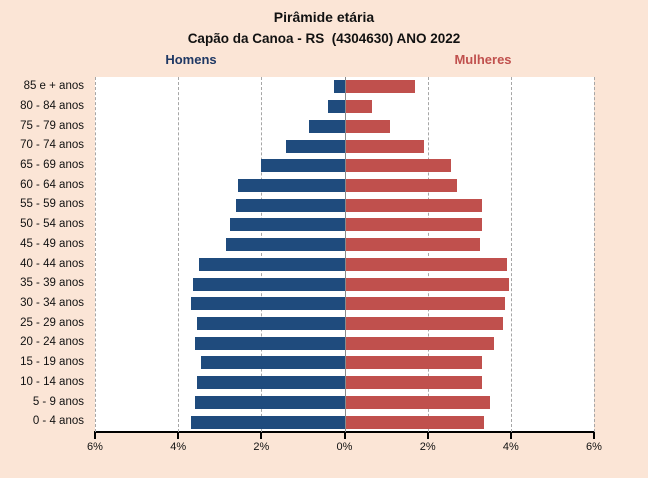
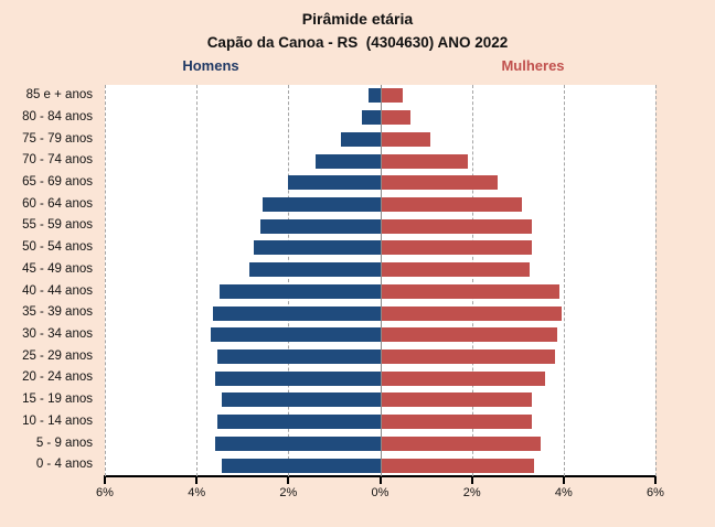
Mulheres/85 e + anos: 1.7% -> 0.5%
Mulheres/60 - 64 anos: 2.7% -> 3.1%
Homens/0 - 4 anos: 3.7% -> 3.5%
